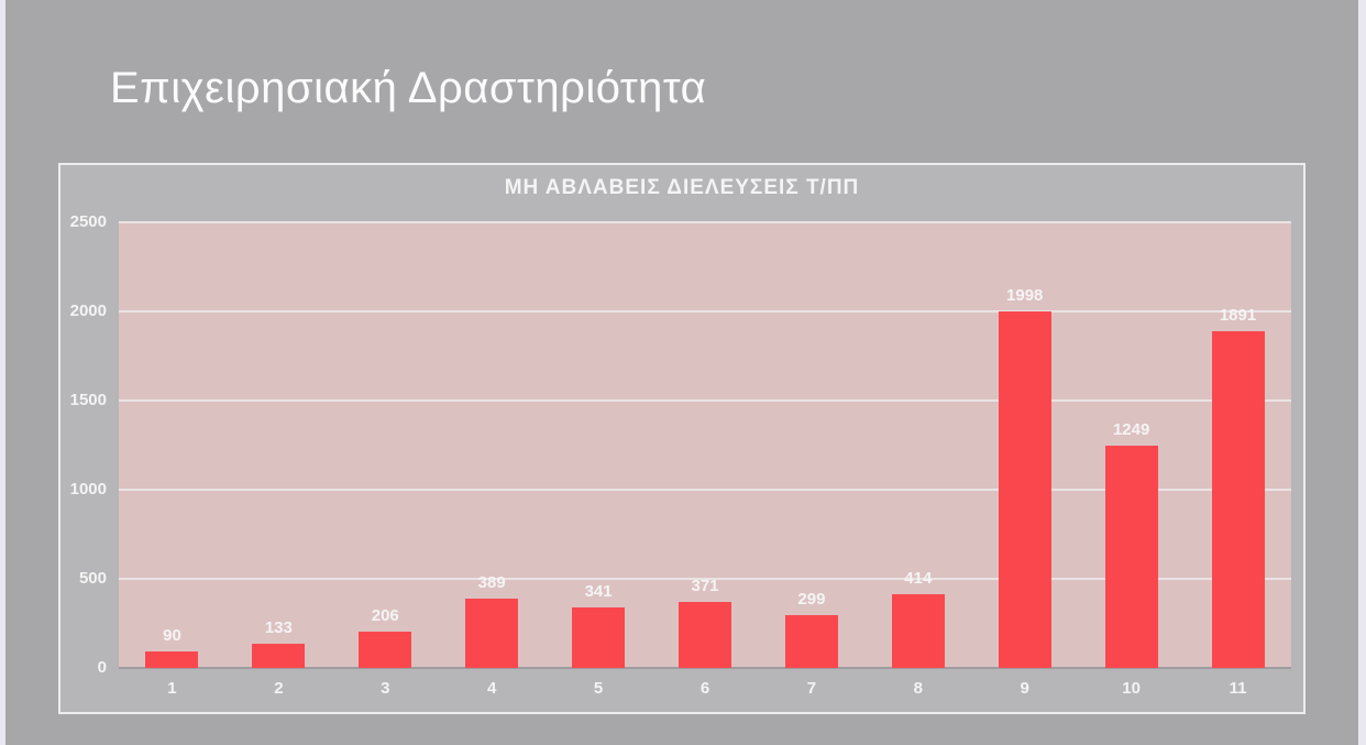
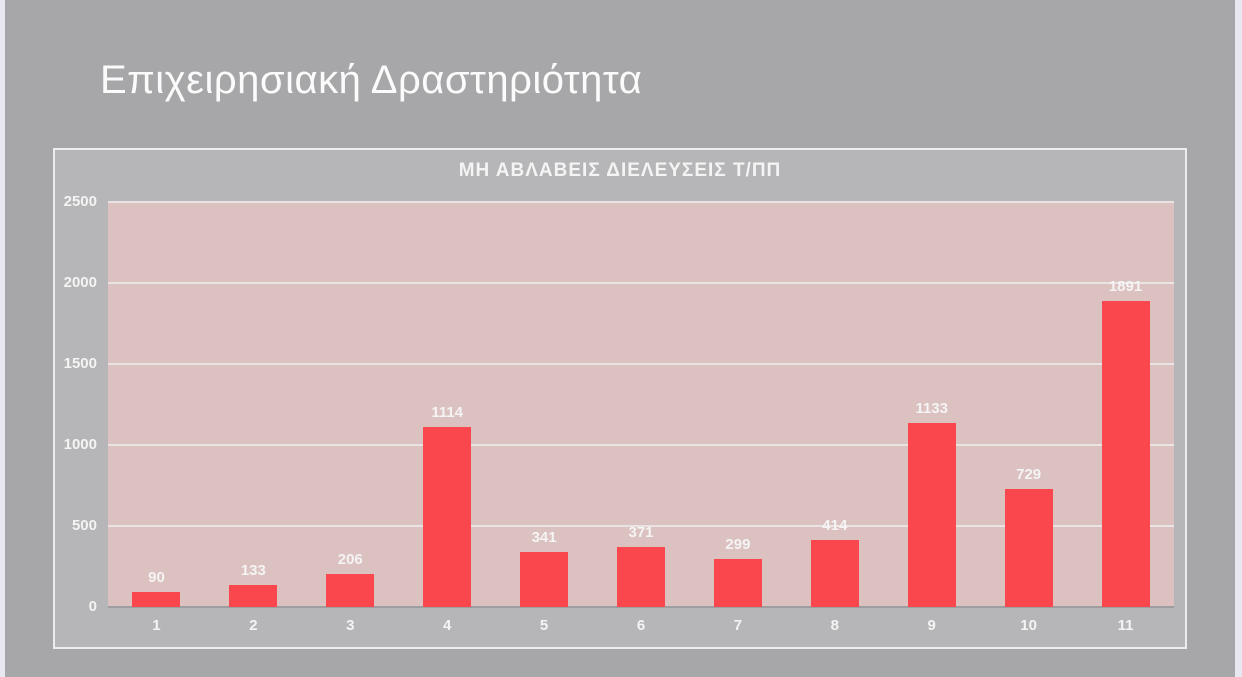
4: 389 -> 1114
9: 1998 -> 1133
10: 1249 -> 729
